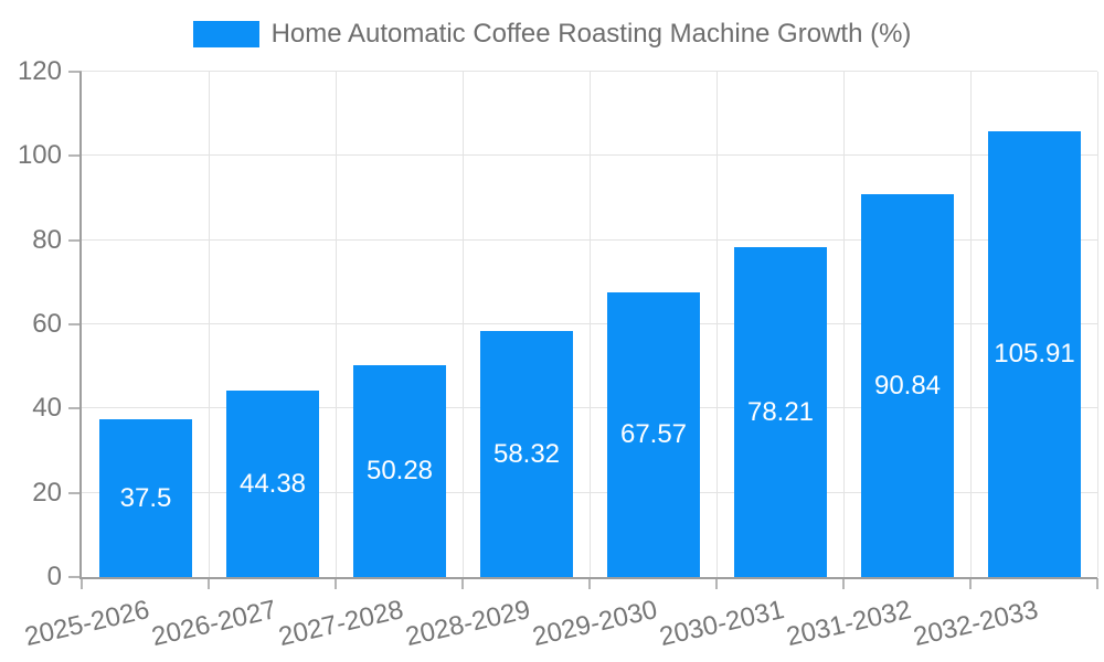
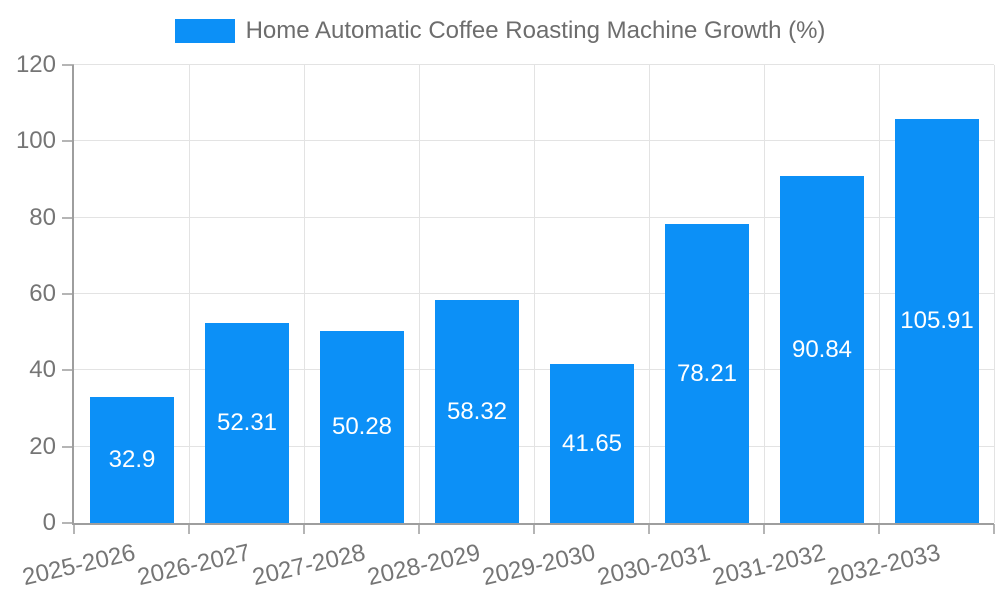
2025-2026: 37.5 -> 32.9
2026-2027: 44.38 -> 52.31
2029-2030: 67.57 -> 41.65
